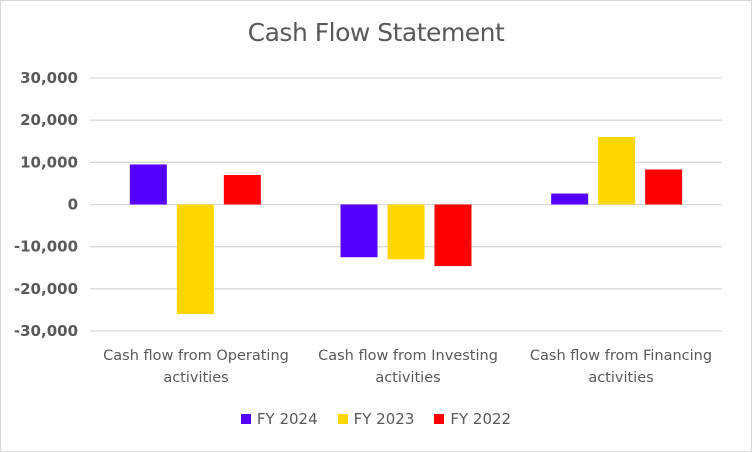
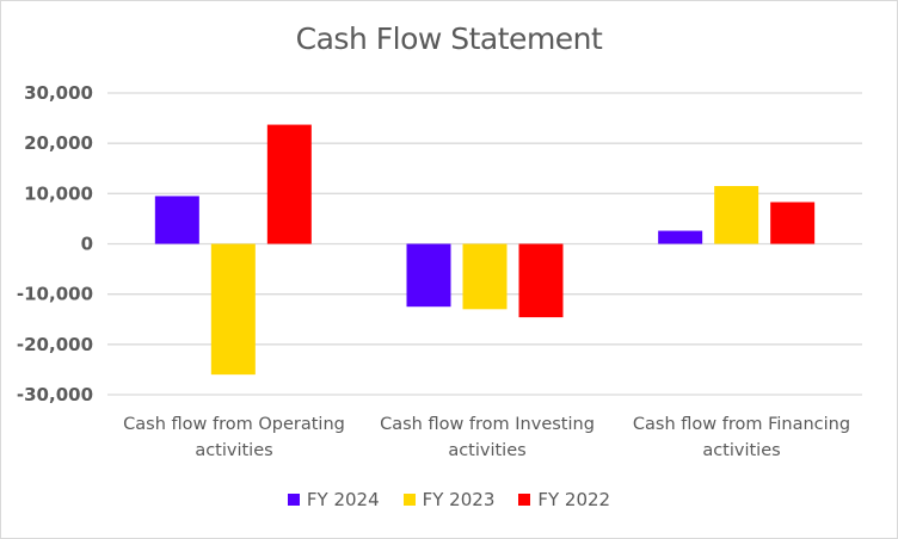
FY 2022/Cash flow from Operating activities: 7000 -> 24000
FY 2023/Cash flow from Financing activities: 16000 -> 12000
